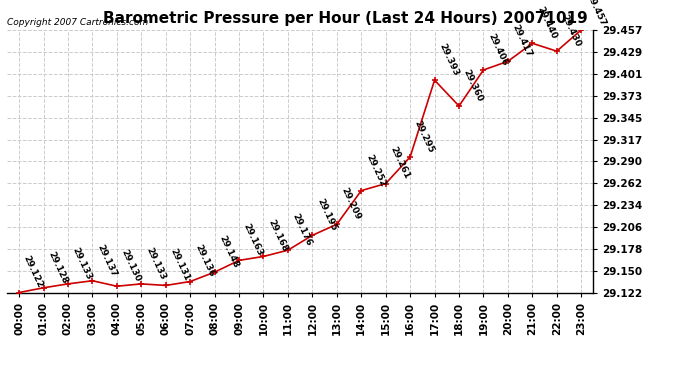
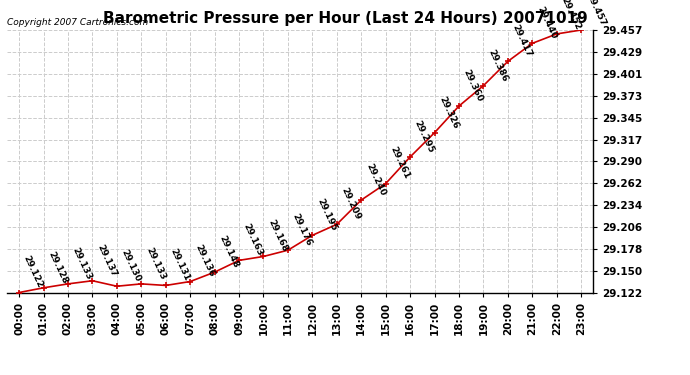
14:00: 29.252 -> 29.240
17:00: 29.393 -> 29.326
19:00: 29.406 -> 29.386
22:00: 29.430 -> 29.452
